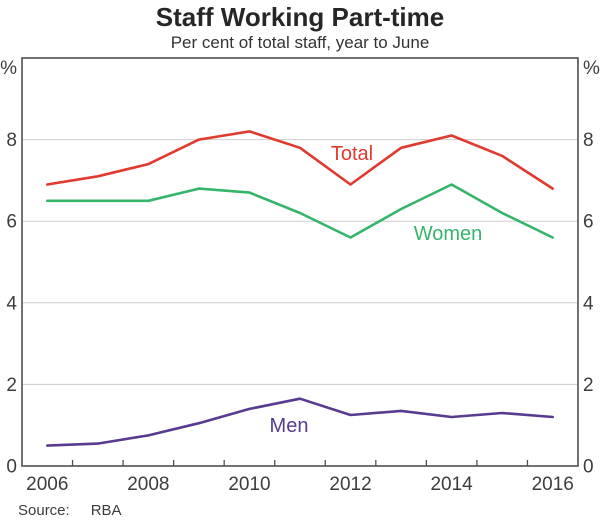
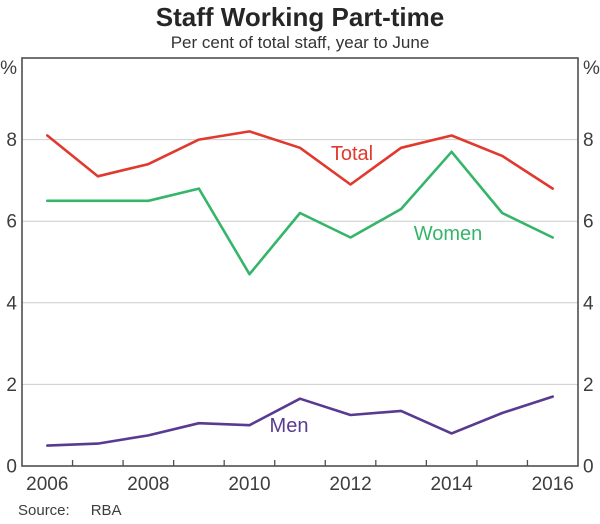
Total/2006: 6.9 -> 8.1
Women/2010: 6.7 -> 4.7
Men/2010: 1.4 -> 1.0
Women/2014: 6.9 -> 7.7
Men/2014: 1.2 -> 0.8
Men/2016: 1.2 -> 1.7
